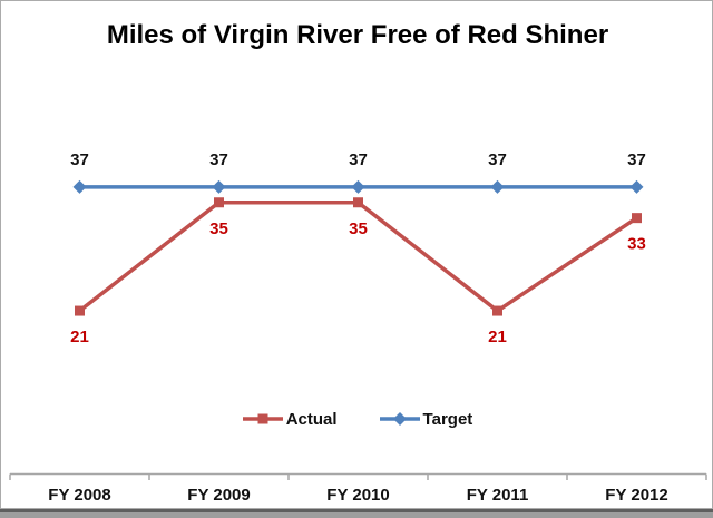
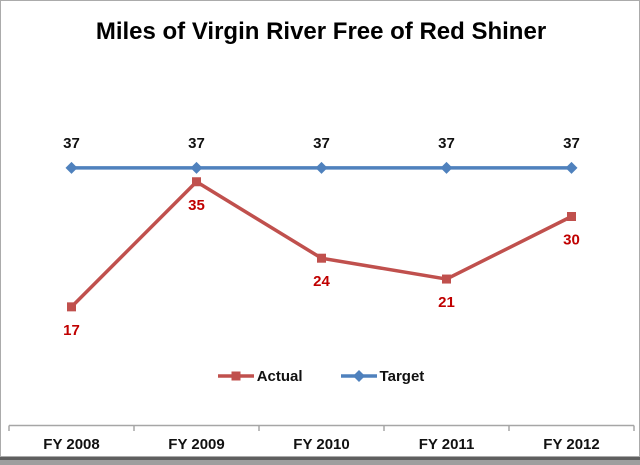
Actual/FY 2008: 21 -> 17
Actual/FY 2010: 35 -> 24
Actual/FY 2012: 33 -> 30
